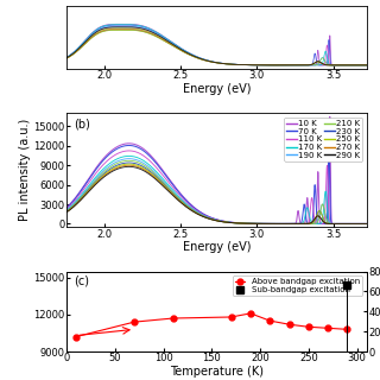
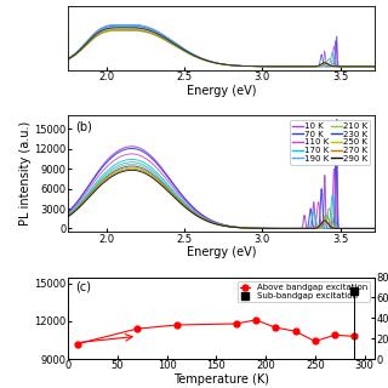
250: 11000 -> 10400
